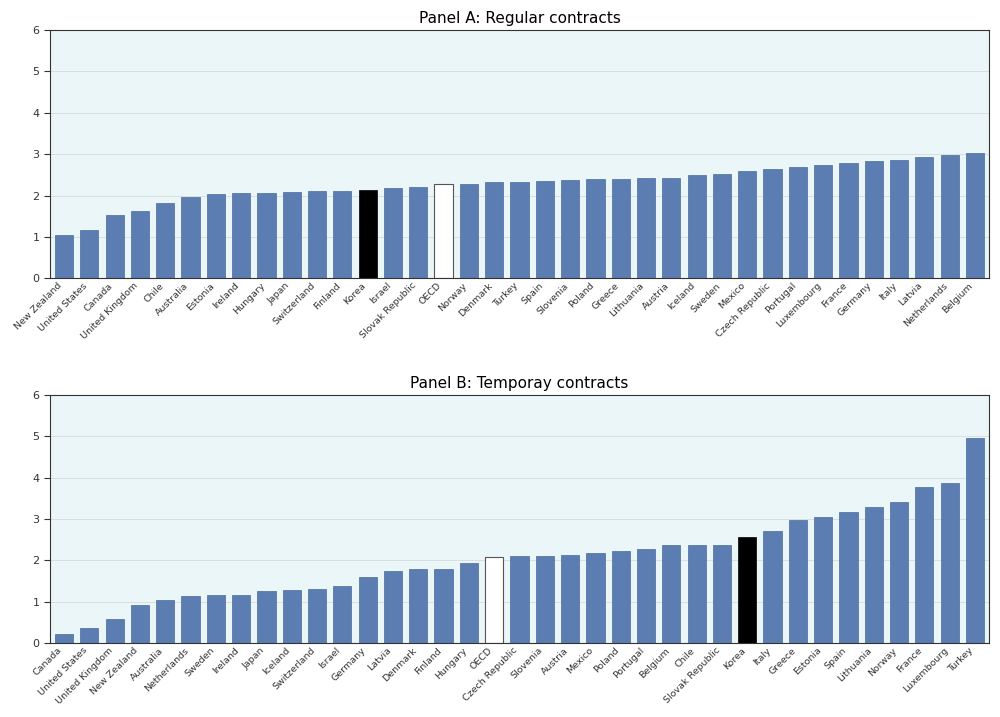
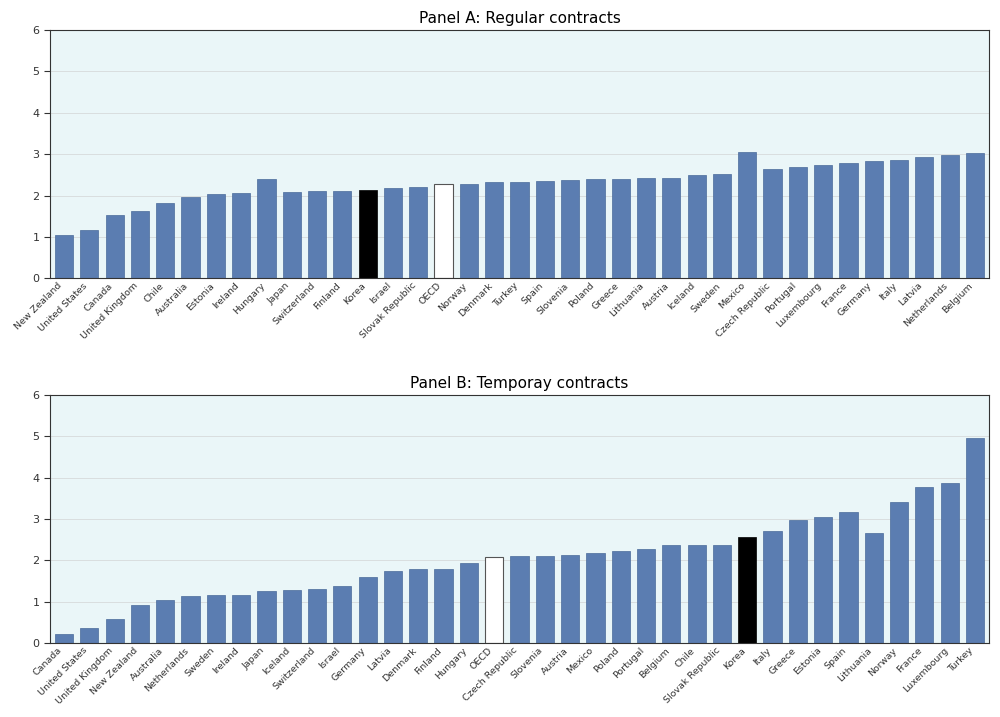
Panel A: Regular contracts/Hungary: 2.06 -> 2.40
Panel A: Regular contracts/Mexico: 2.60 -> 3.05
Panel B: Temporay contracts/Lithuania: 3.28 -> 2.65
